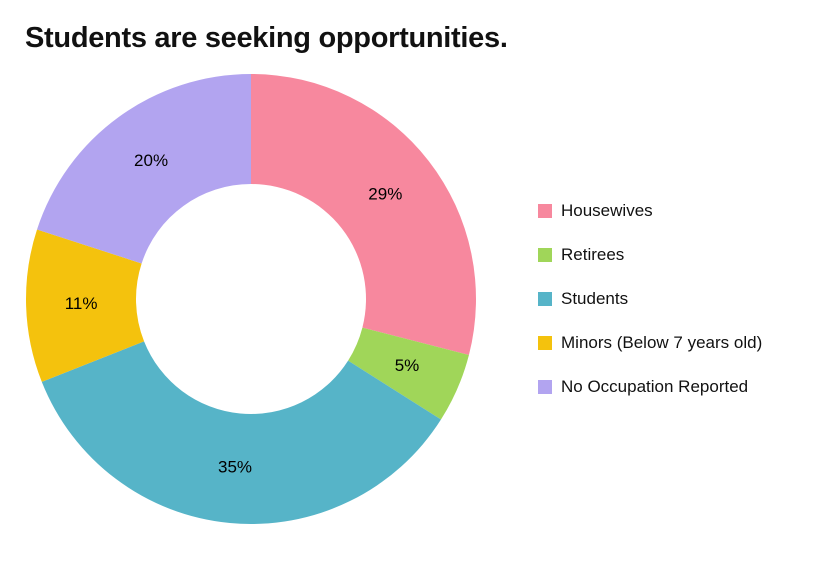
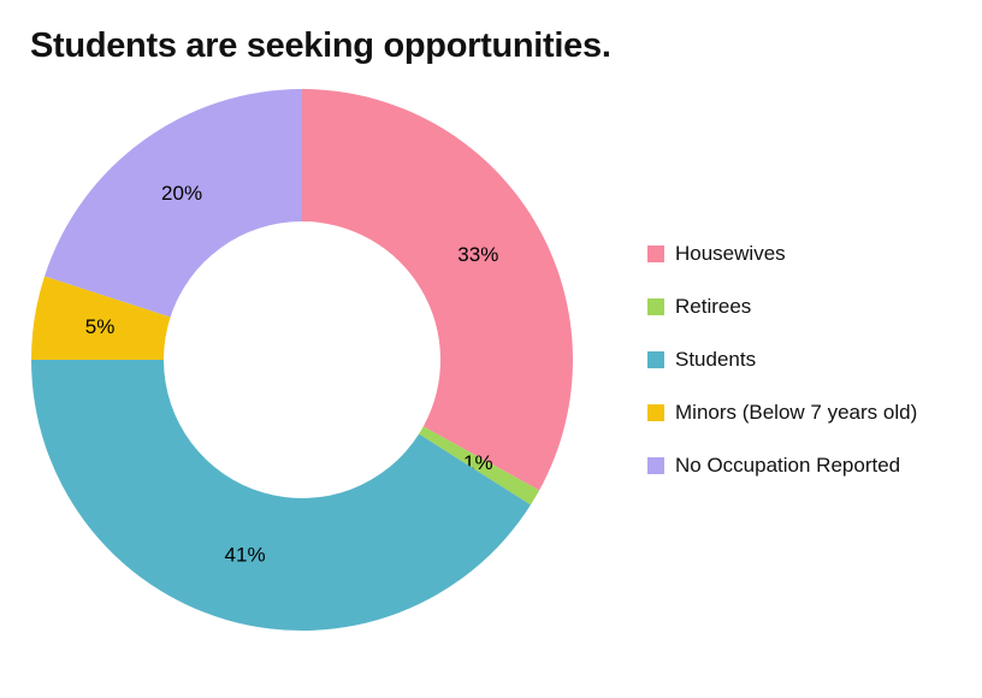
Housewives: 29% -> 33%
Retirees: 5% -> 1%
Students: 35% -> 41%
Minors (Below 7 years old): 11% -> 5%
